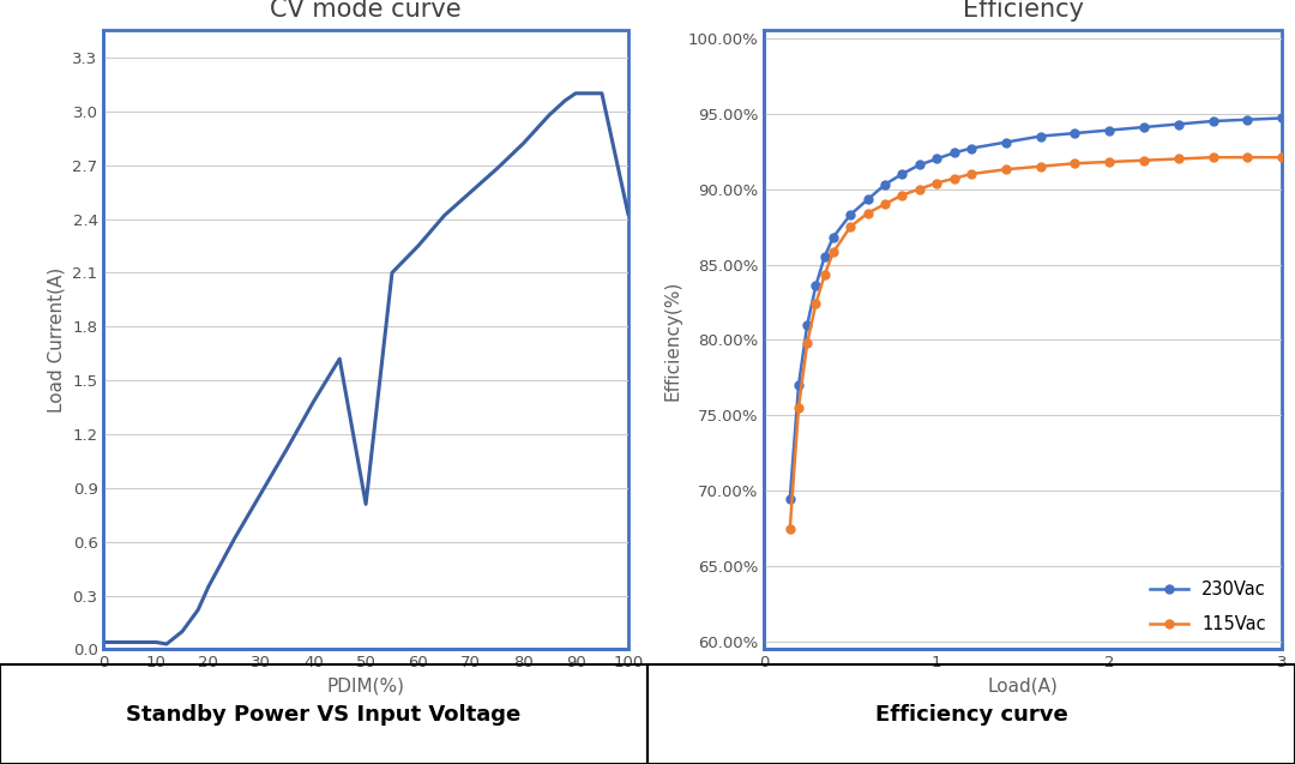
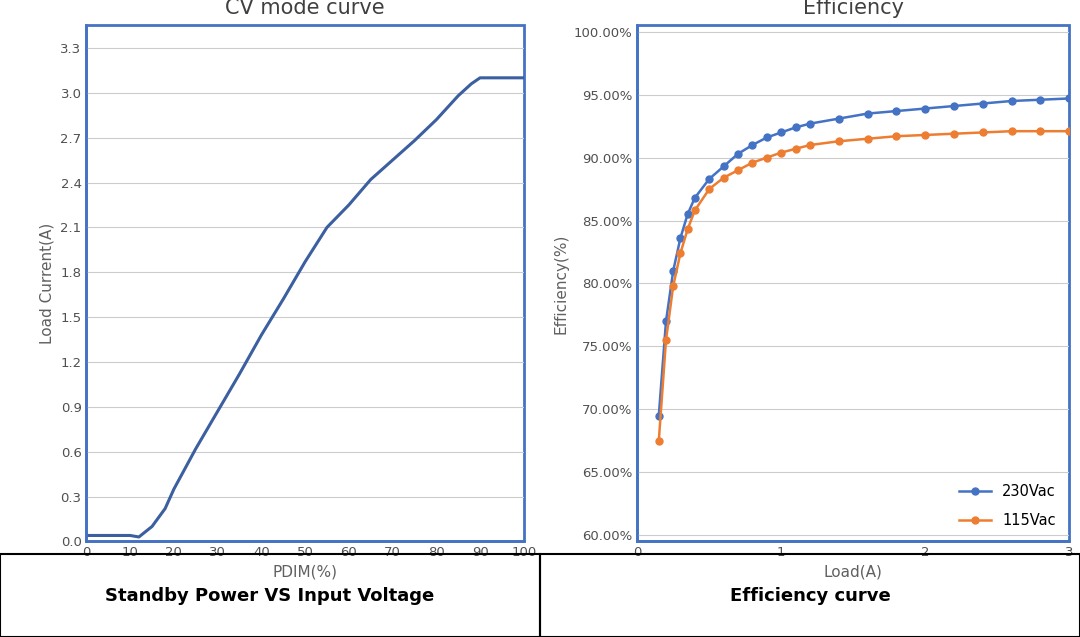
50: 0.81 -> 1.87
100: 2.43 -> 3.10
